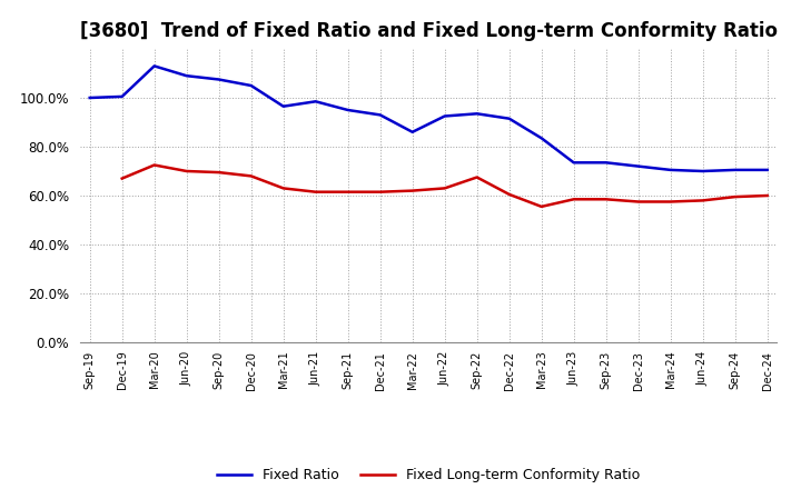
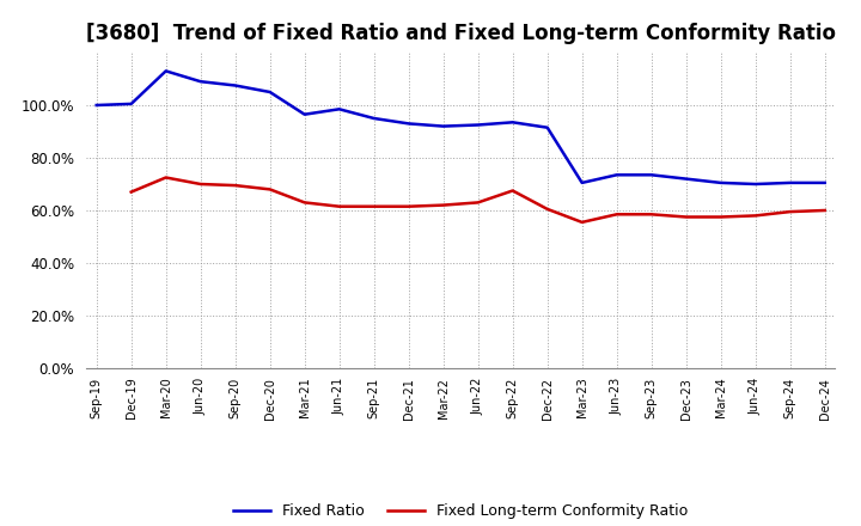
Fixed Ratio/Mar-22: 86.0% -> 92.0%
Fixed Ratio/Mar-23: 83.5% -> 70.5%
